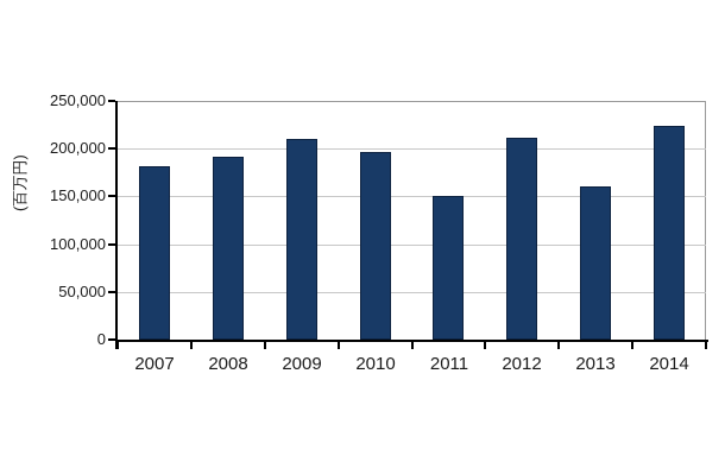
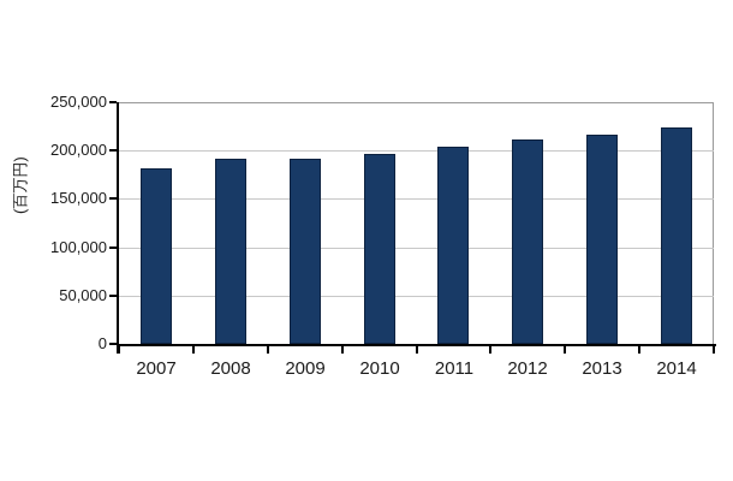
2009: 210000 -> 190000
2011: 150000 -> 200000
2013: 160000 -> 220000
